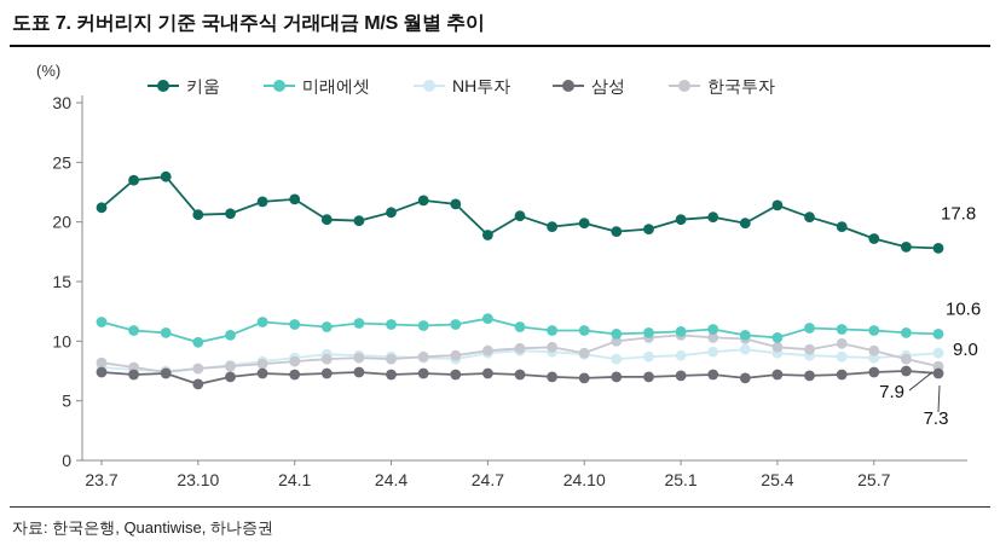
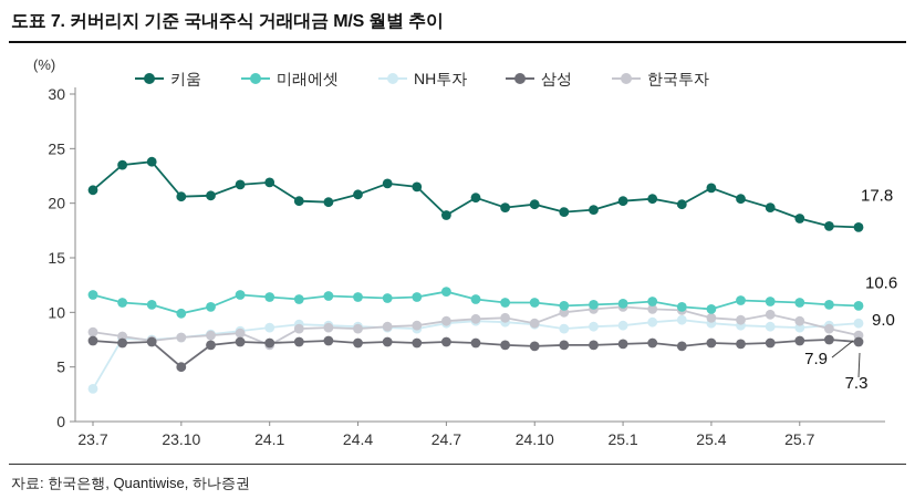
NH투자/23.7: 8 -> 3
삼성/23.10: 6 -> 5
한국투자/24.1: 8 -> 7
